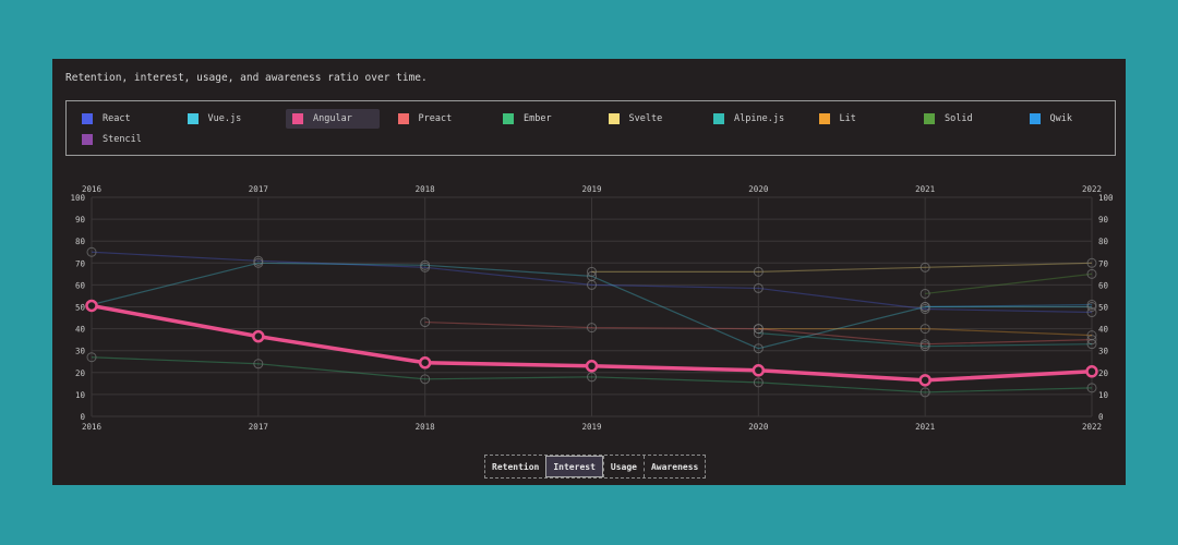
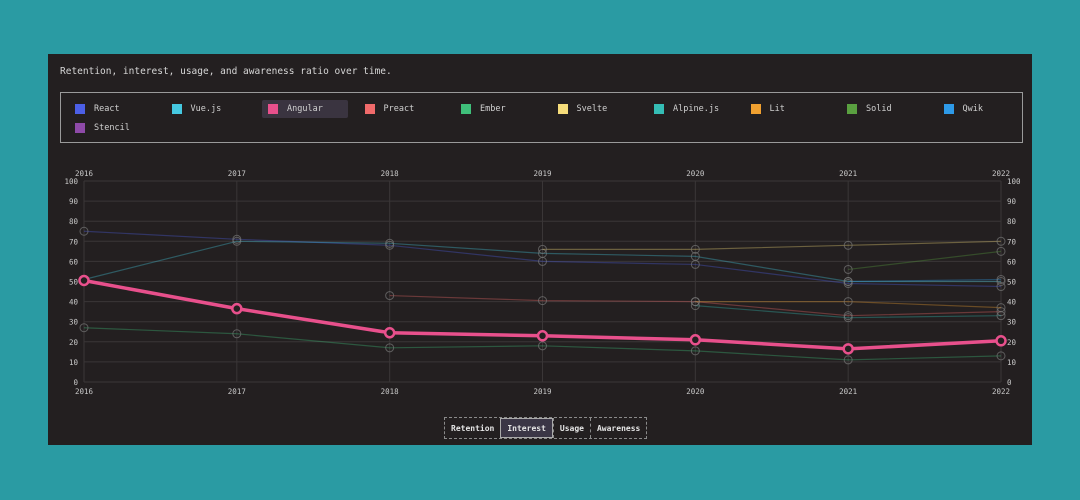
Vue.js/2020: 31 -> 62
